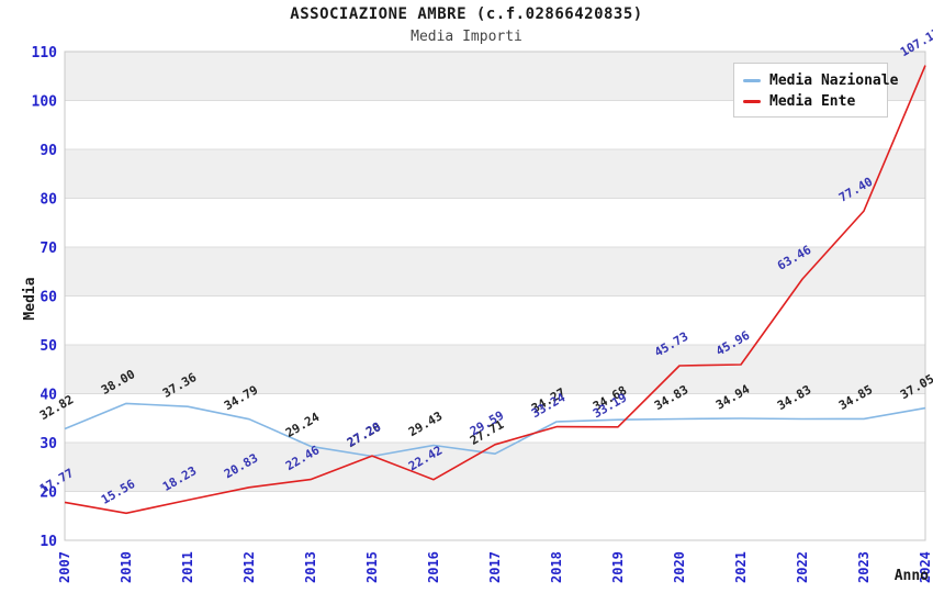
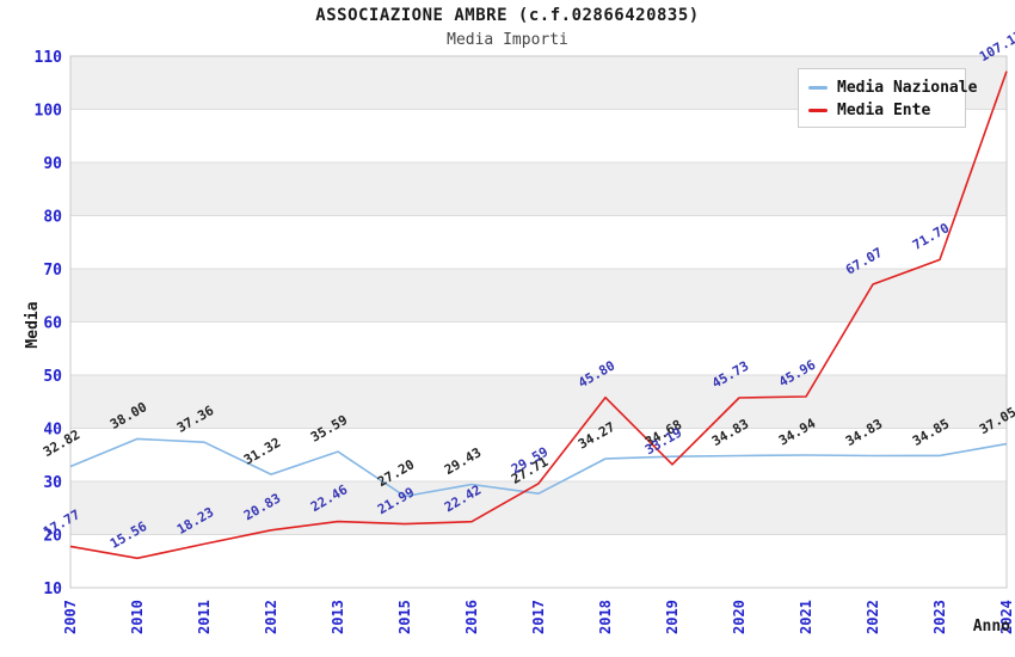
Media Nazionale/2012: 34.79 -> 31.32
Media Nazionale/2013: 29.24 -> 35.59
Media Ente/2015: 27.28 -> 21.99
Media Ente/2018: 33.24 -> 45.80
Media Ente/2022: 63.46 -> 67.07
Media Ente/2023: 77.40 -> 71.70
